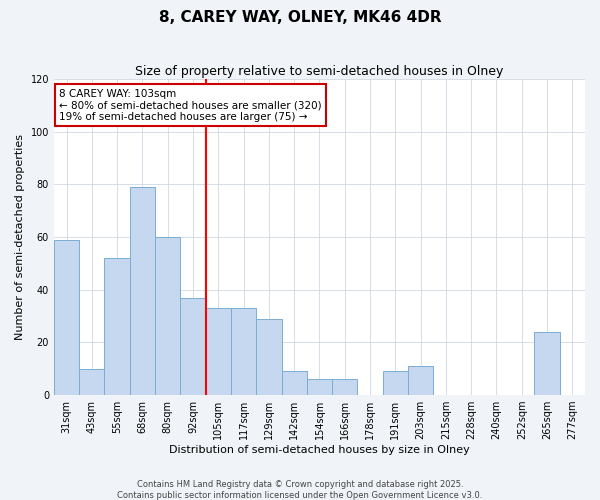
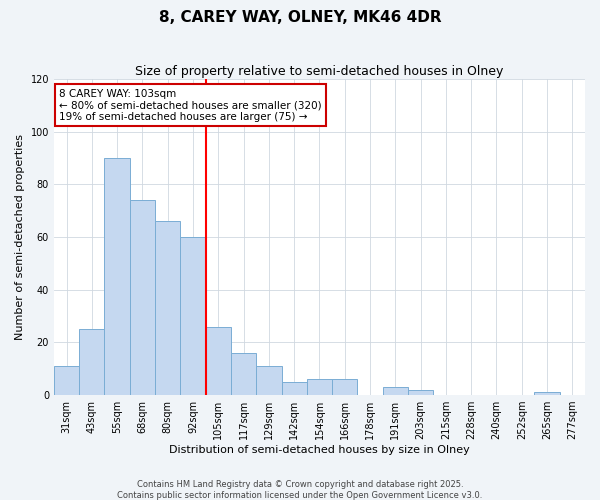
31sqm: 59 -> 11
43sqm: 10 -> 25
55sqm: 52 -> 90
68sqm: 79 -> 74
80sqm: 60 -> 66
92sqm: 37 -> 60
105sqm: 33 -> 26
117sqm: 33 -> 16
129sqm: 29 -> 11
142sqm: 9 -> 5
191sqm: 9 -> 3
203sqm: 11 -> 2
265sqm: 24 -> 1
